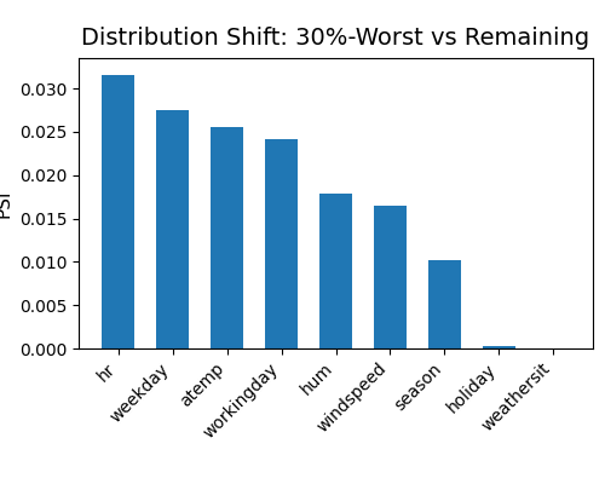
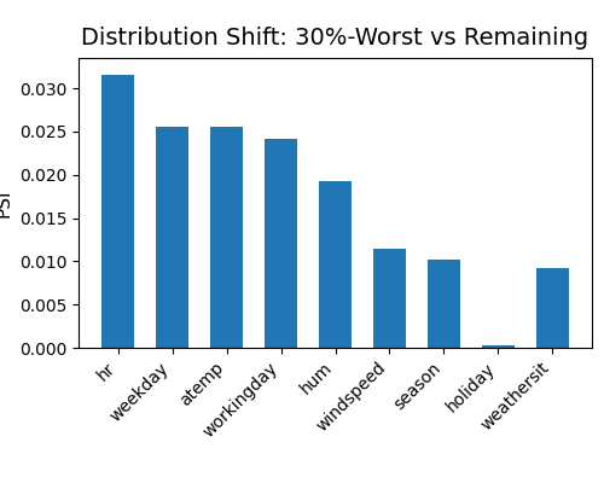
weekday: 0.0275 -> 0.0256
hum: 0.0178 -> 0.0192
windspeed: 0.0165 -> 0.0114
weathersit: 0.0001 -> 0.0092
